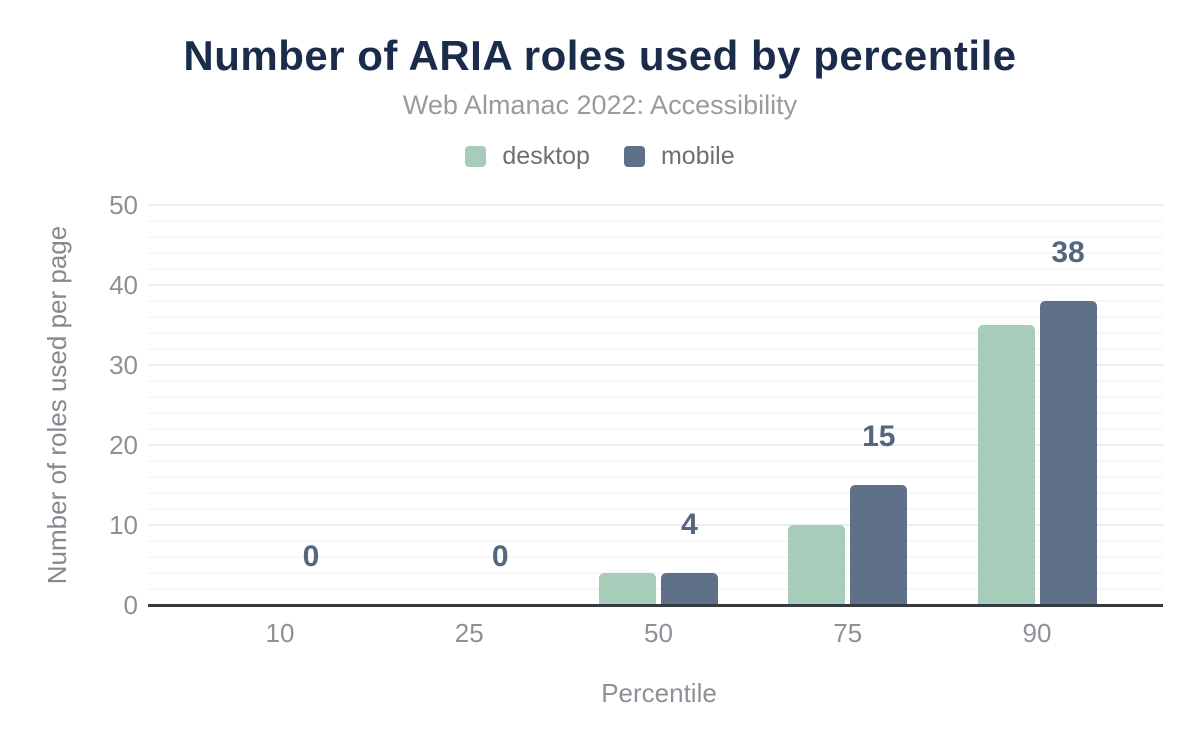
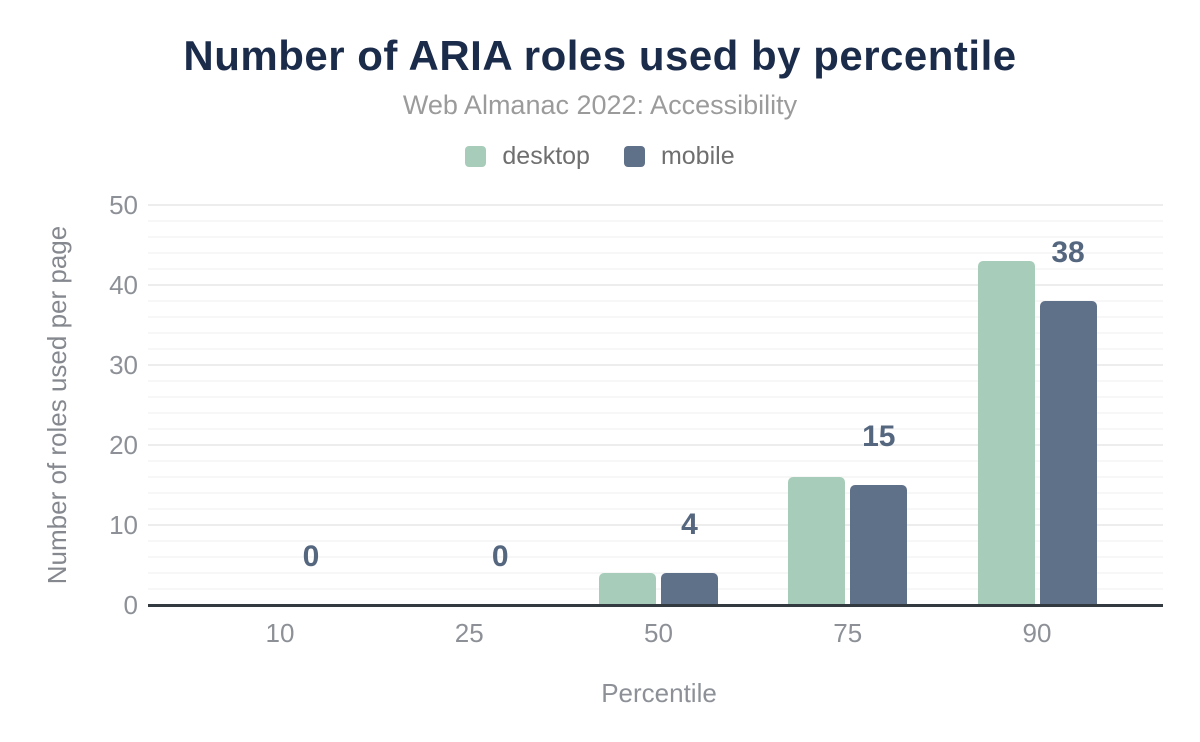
desktop/75: 10 -> 16
desktop/90: 35 -> 43
